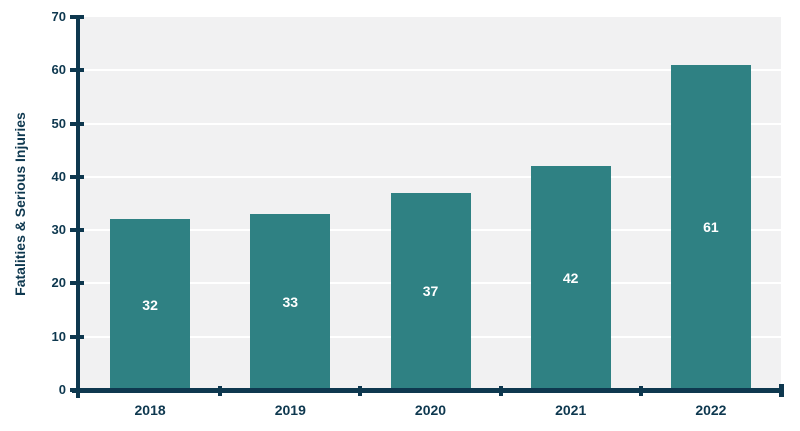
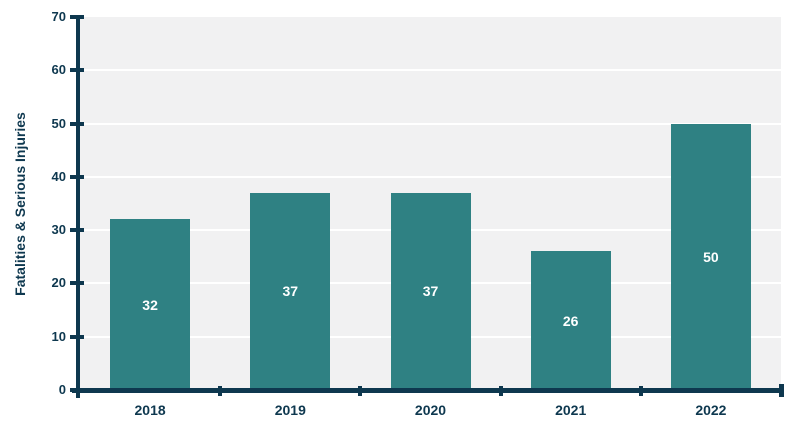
2019: 33 -> 37
2021: 42 -> 26
2022: 61 -> 50
